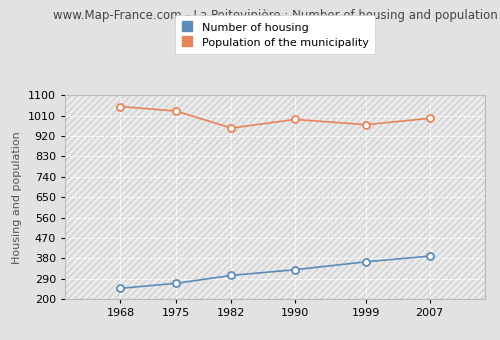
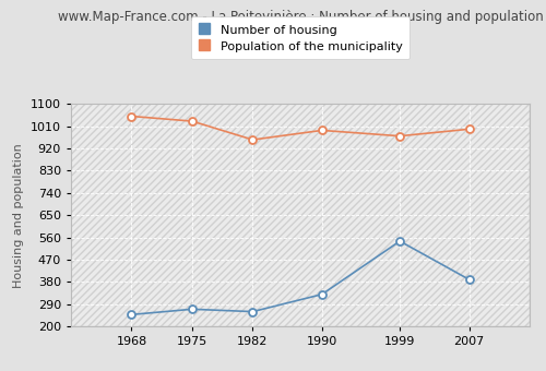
Number of housing/1982: 305 -> 260
Number of housing/1999: 365 -> 545
